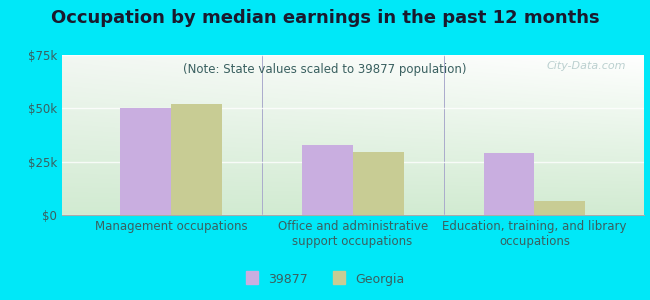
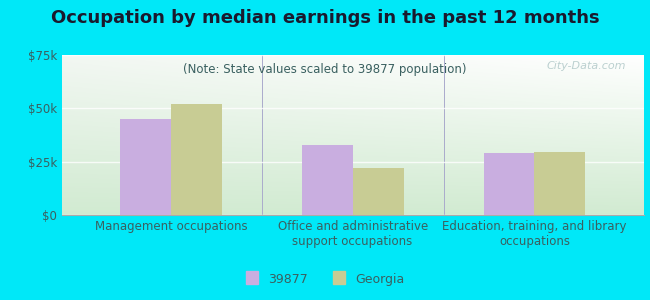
39877/Management occupations: $50k -> $45k
Georgia/Office and administrative support occupations: $29.5k -> $22.0k
Georgia/Education, training, and library occupations: $6.5k -> $29.5k
